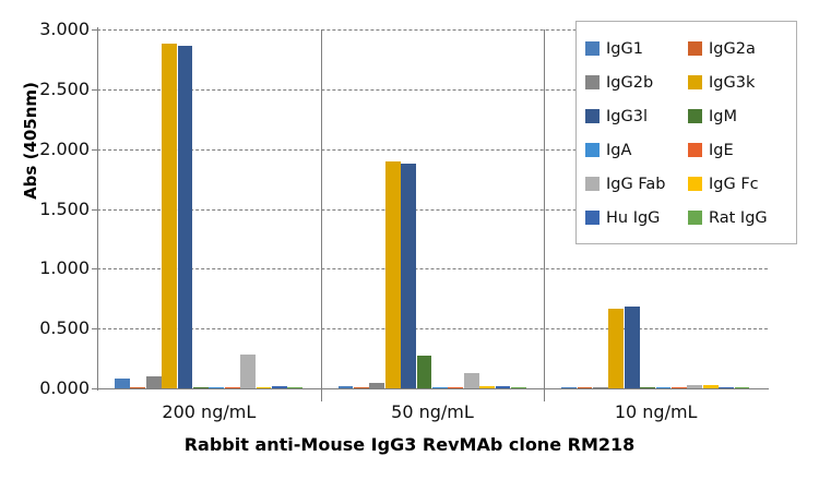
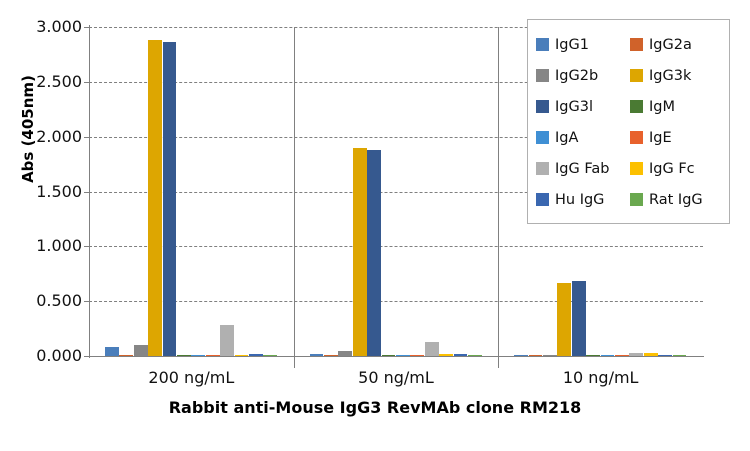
IgM/50 ng/mL: 0.27 -> 0.01
